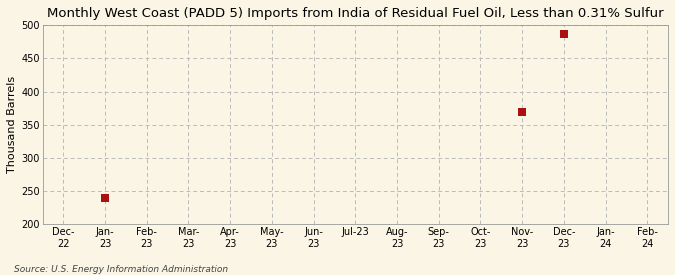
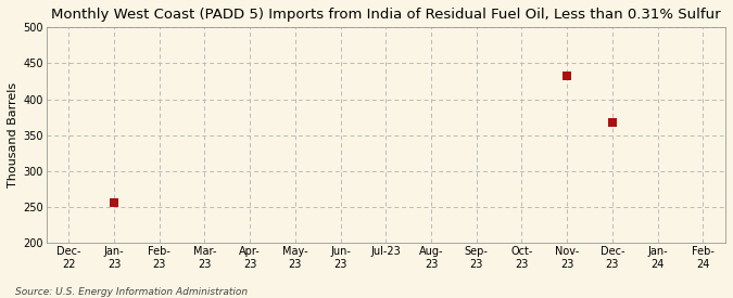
Jan- 23: 240 -> 256
Nov- 23: 370 -> 432
Dec- 23: 487 -> 368
